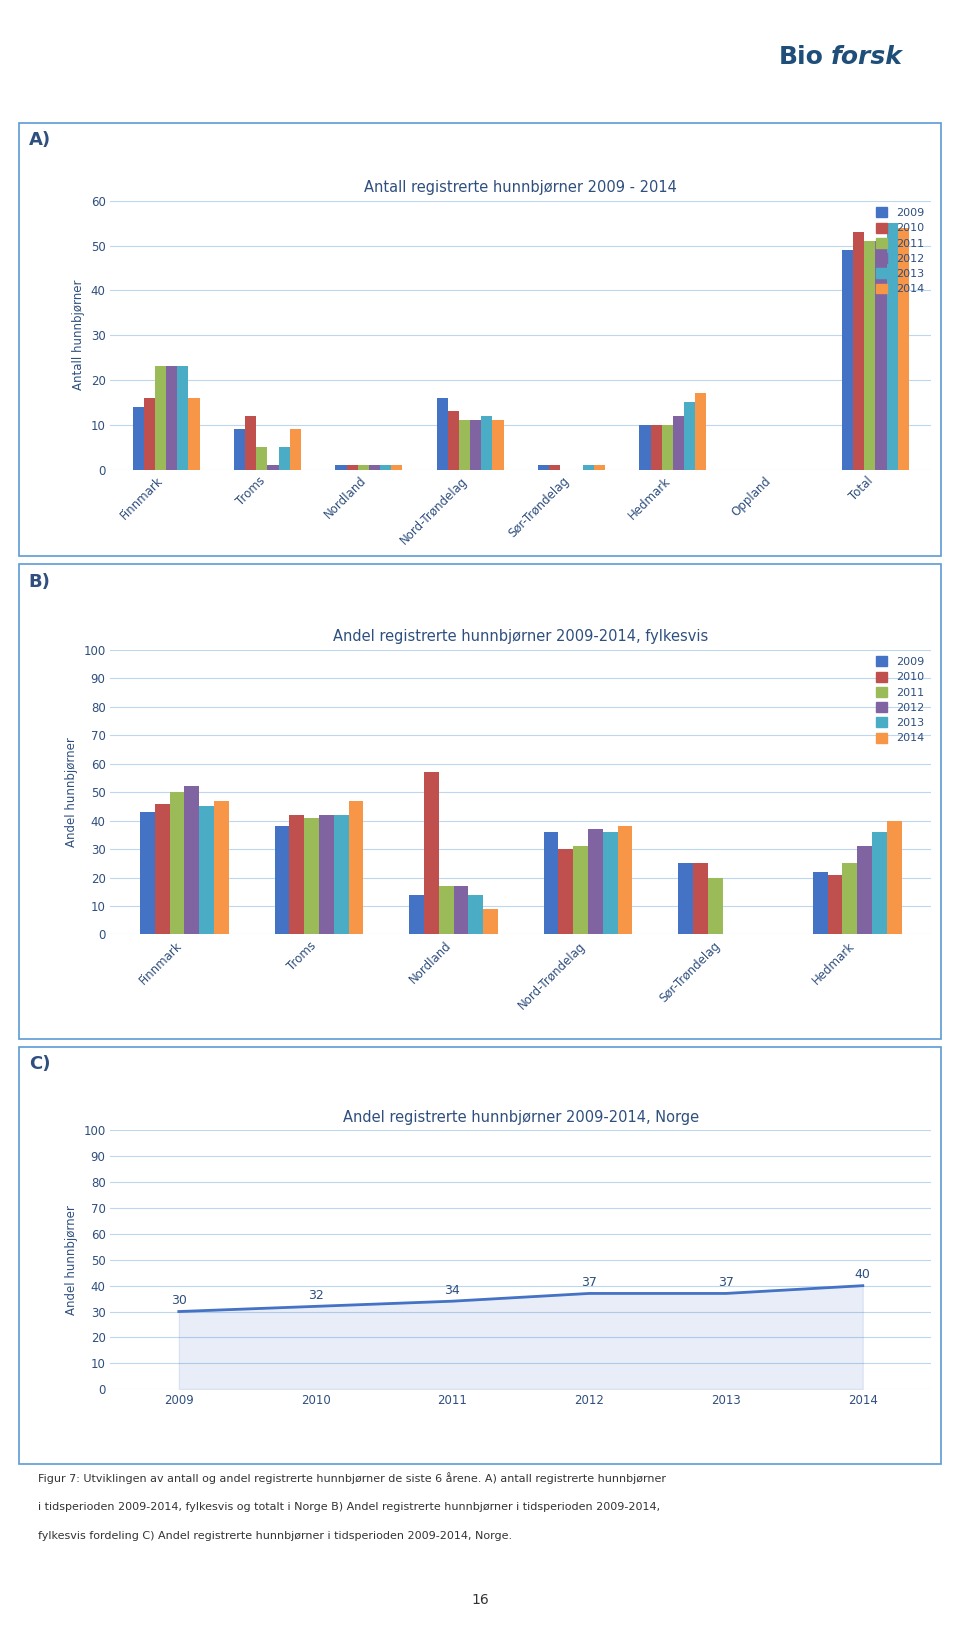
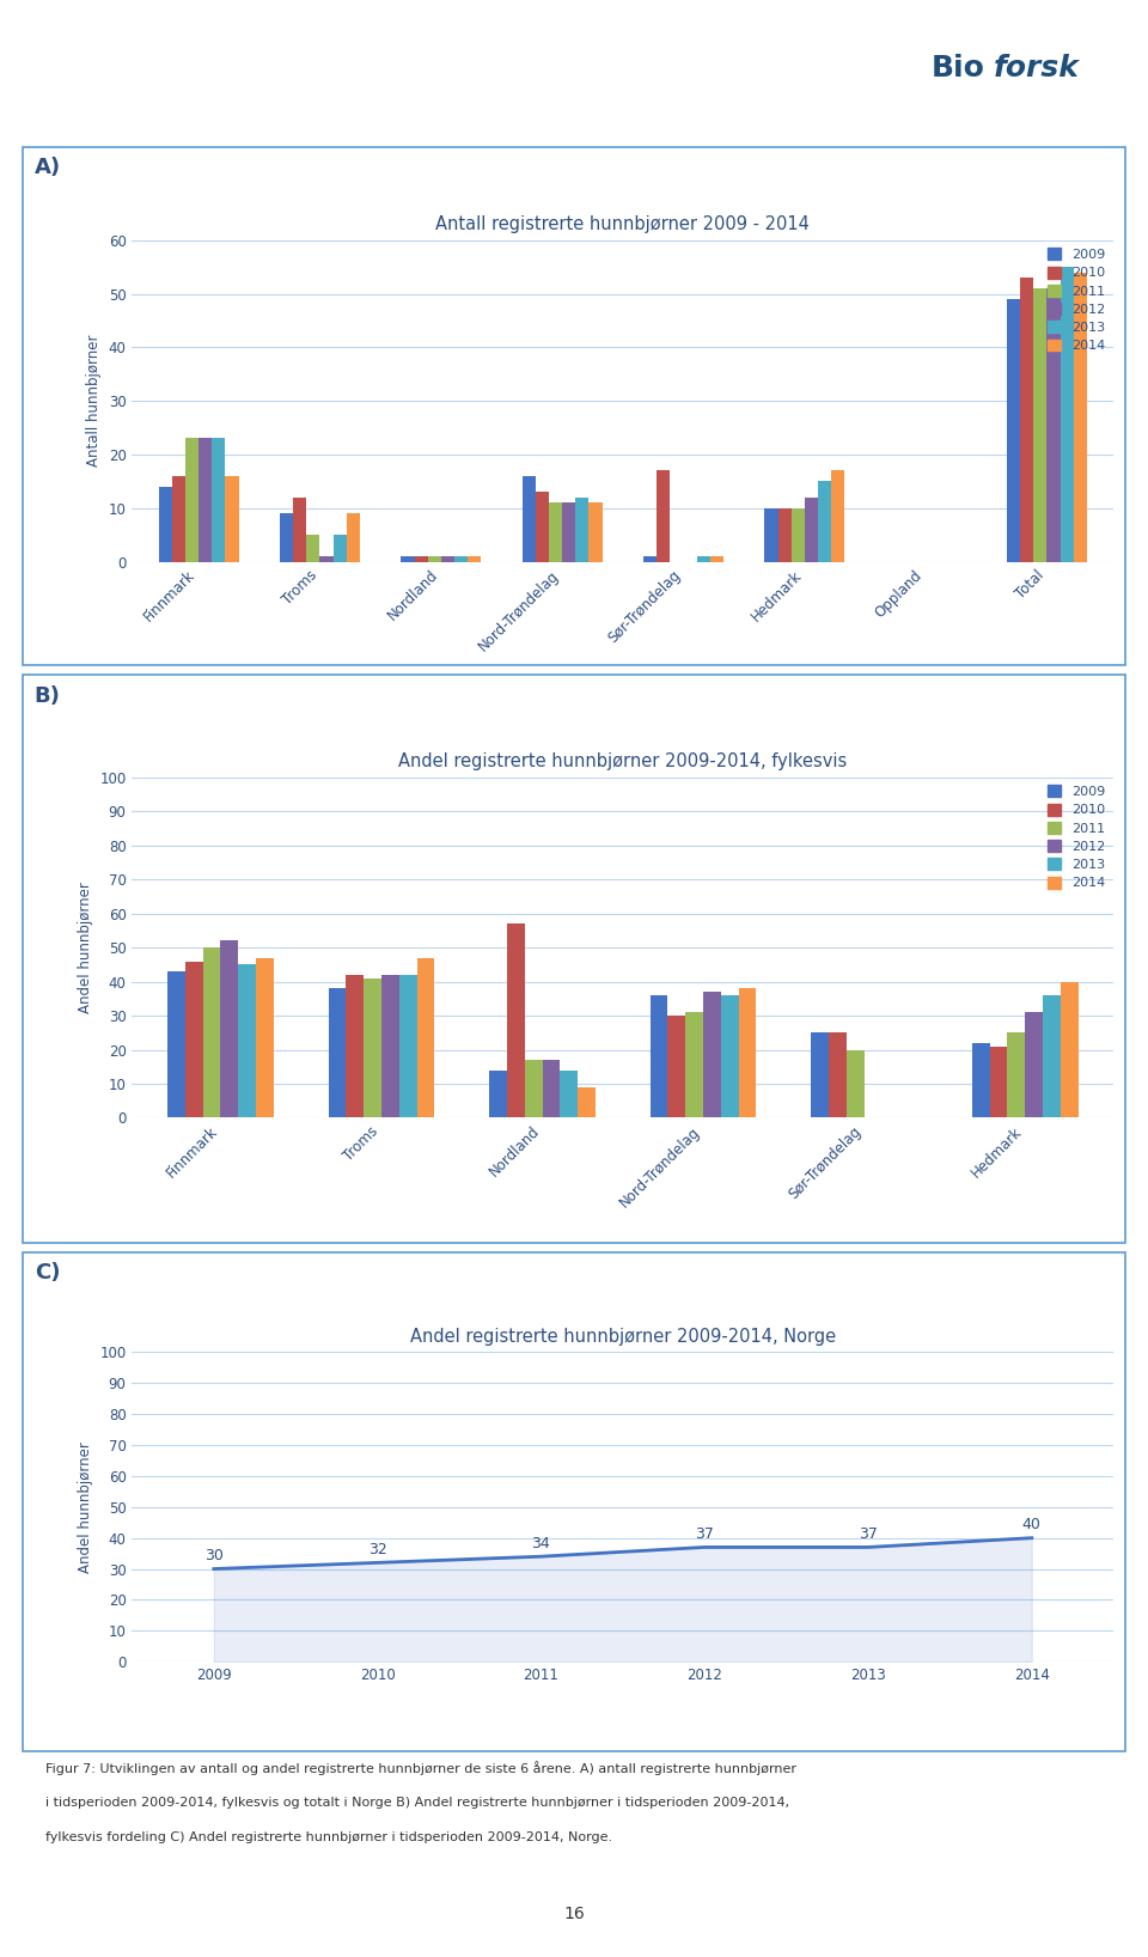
Antall registrerte hunnbjørner 2009 - 2014/2010/Sør-Trøndelag: 1 -> 17
